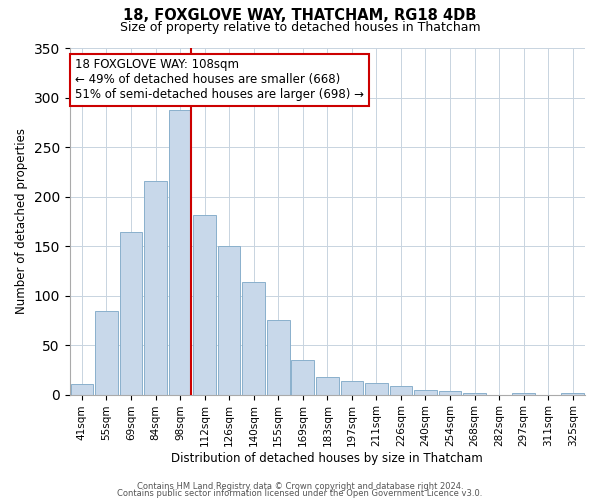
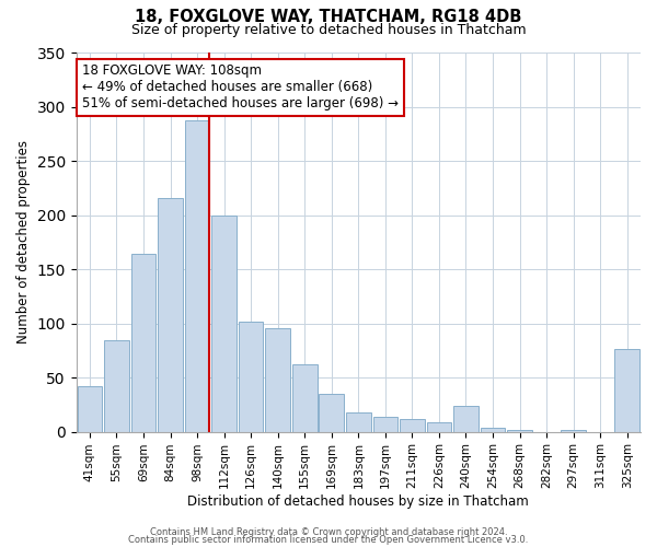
41sqm: 11 -> 42
112sqm: 181 -> 200
126sqm: 150 -> 102
140sqm: 114 -> 96
155sqm: 75 -> 62
240sqm: 5 -> 24
325sqm: 2 -> 76
